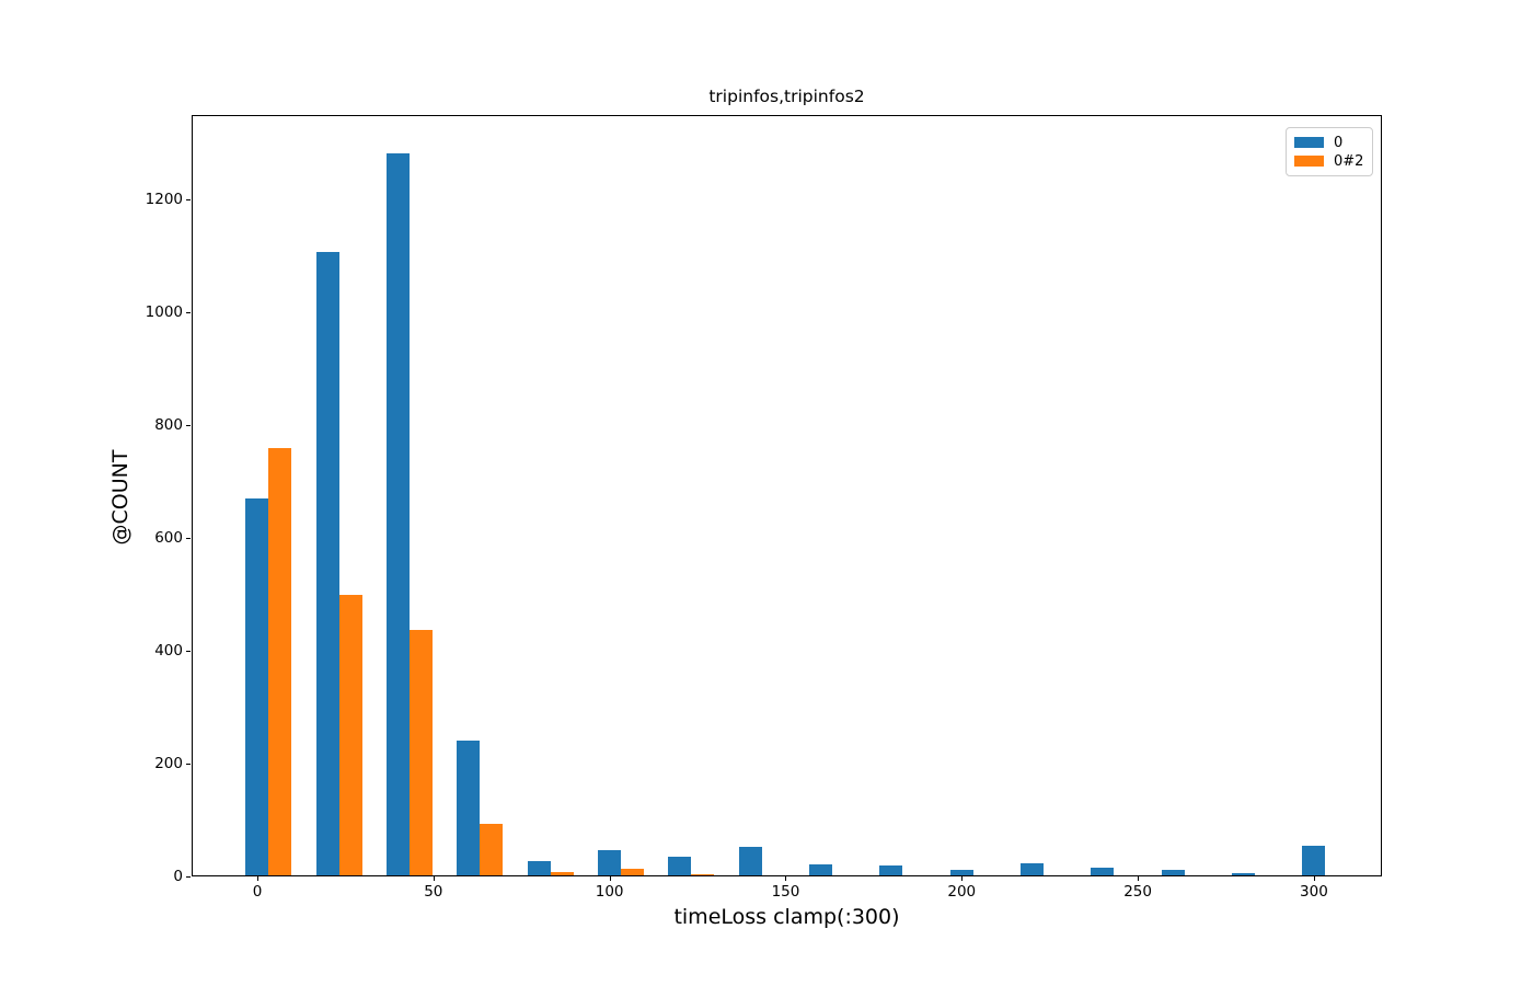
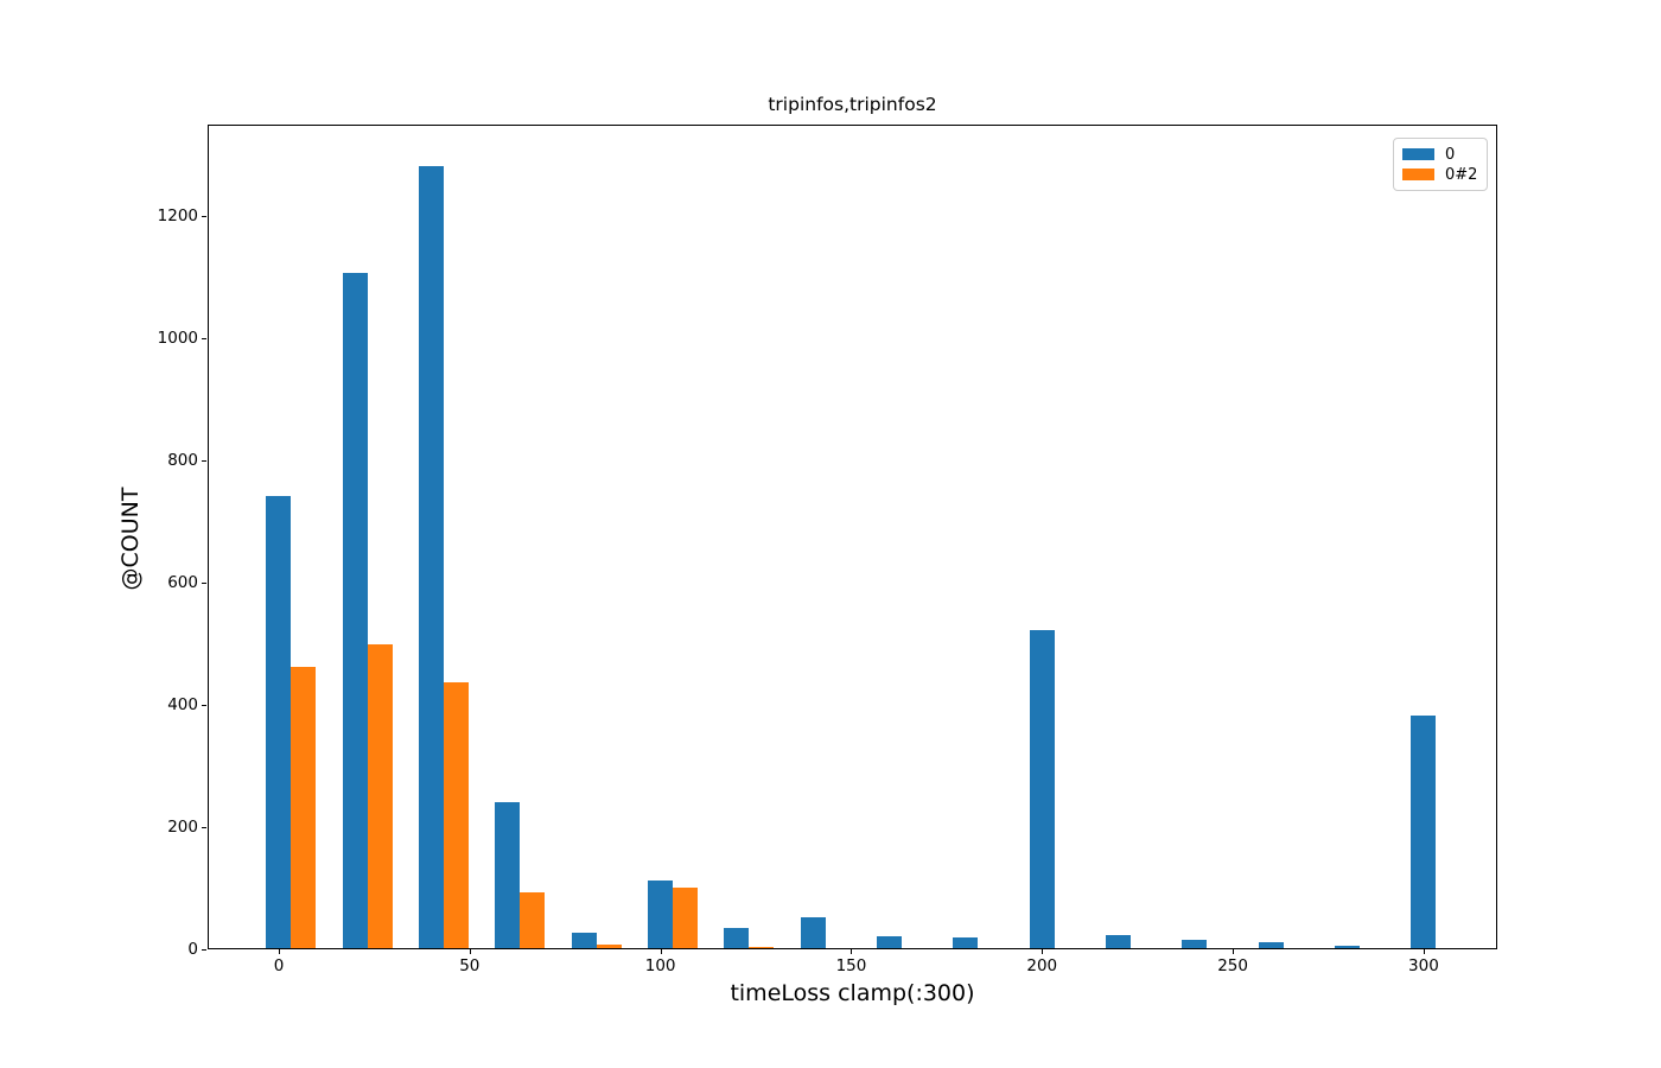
0/0: 670 -> 740
0#2/0: 760 -> 460
0/100: 40 -> 110
0#2/100: 10 -> 100
0/200: 10 -> 520
0/300: 50 -> 380
